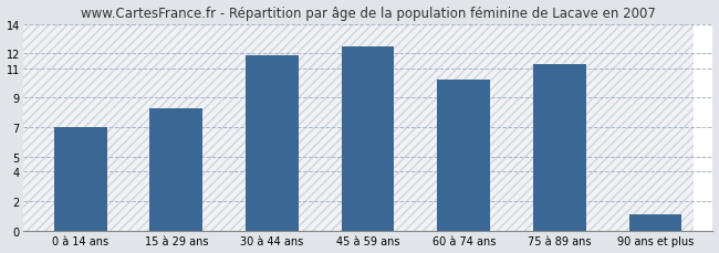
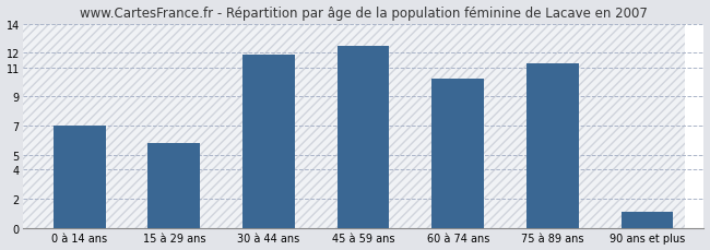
15 à 29 ans: 8.3 -> 5.8
